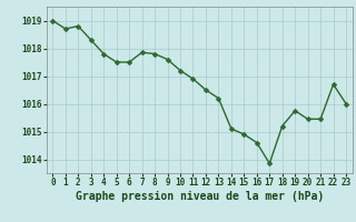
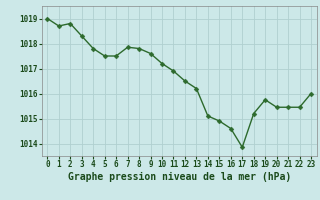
22: 1016.70 -> 1015.45
